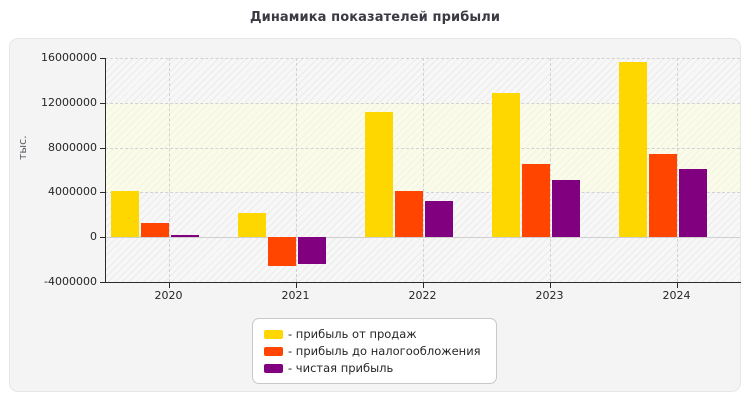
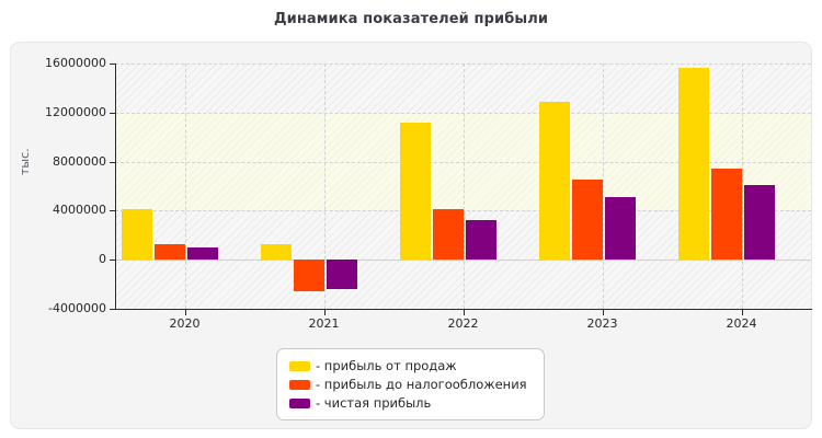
- чистая прибыль/2020: 200000 -> 1000000
- прибыль от продаж/2021: 2200000 -> 1300000
